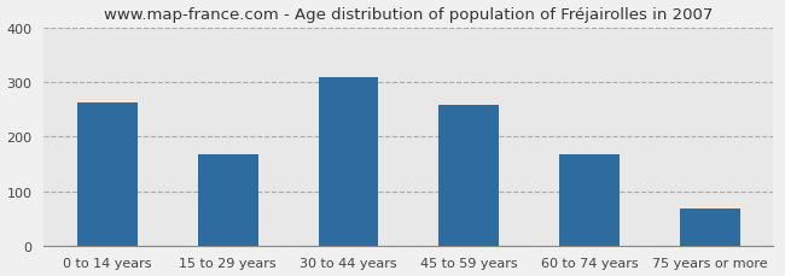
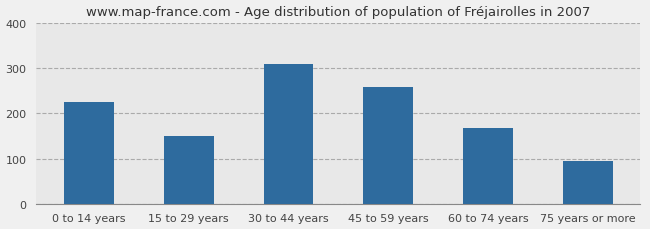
0 to 14 years: 263 -> 225
15 to 29 years: 168 -> 150
75 years or more: 68 -> 95
